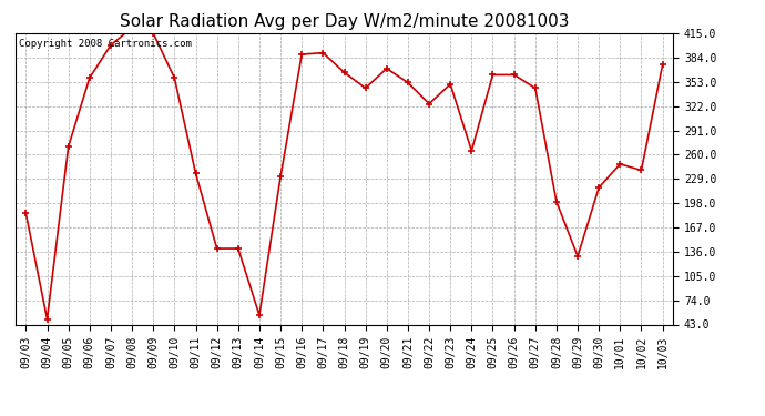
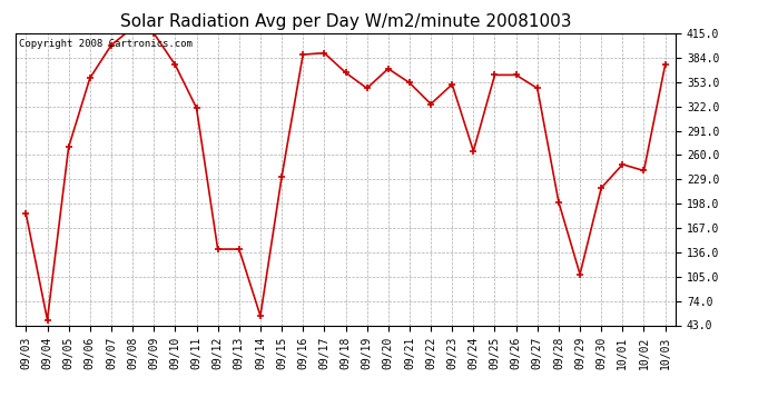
09/10: 358 -> 375
09/11: 236 -> 320
09/29: 130 -> 108
